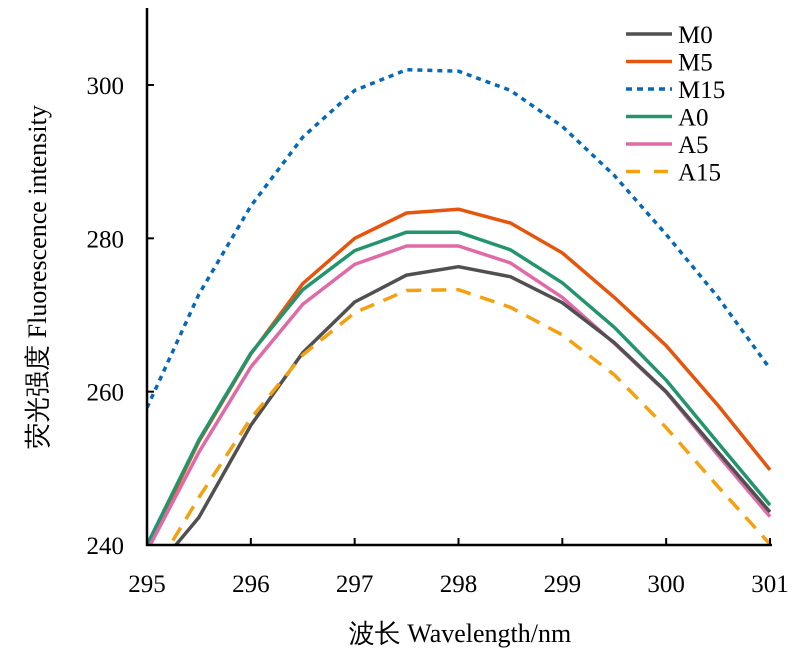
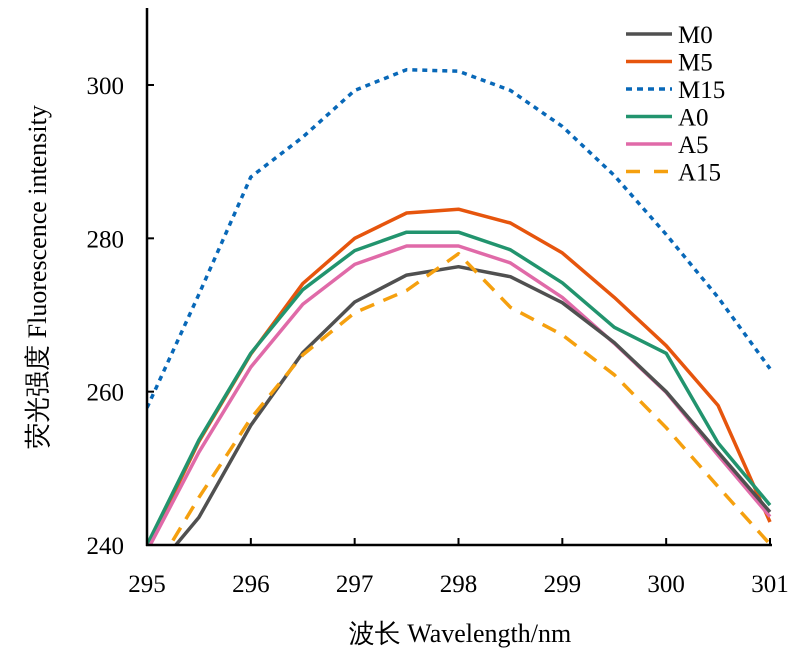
M15/296: 284 -> 288
A15/298: 273 -> 278
A0/300: 262 -> 265
M5/301: 250 -> 243
